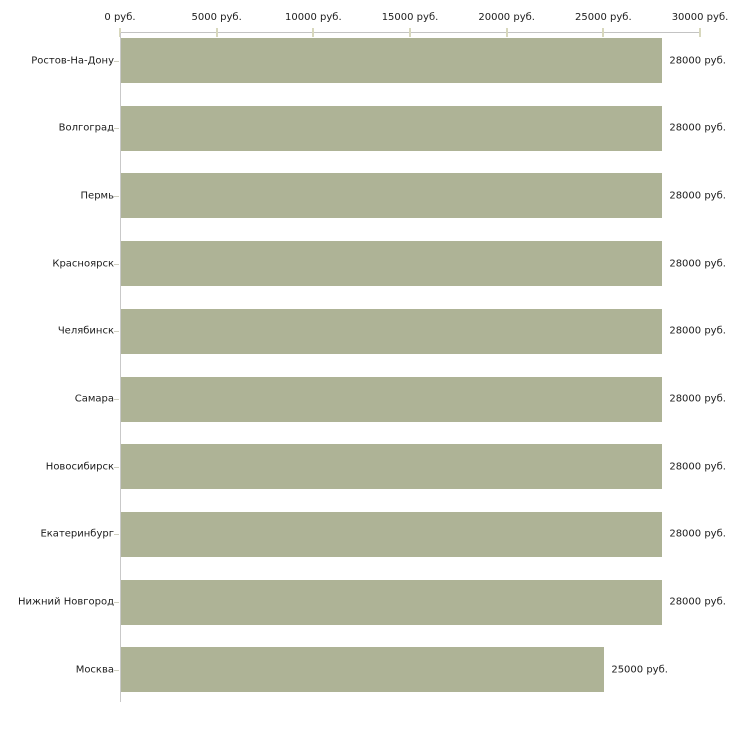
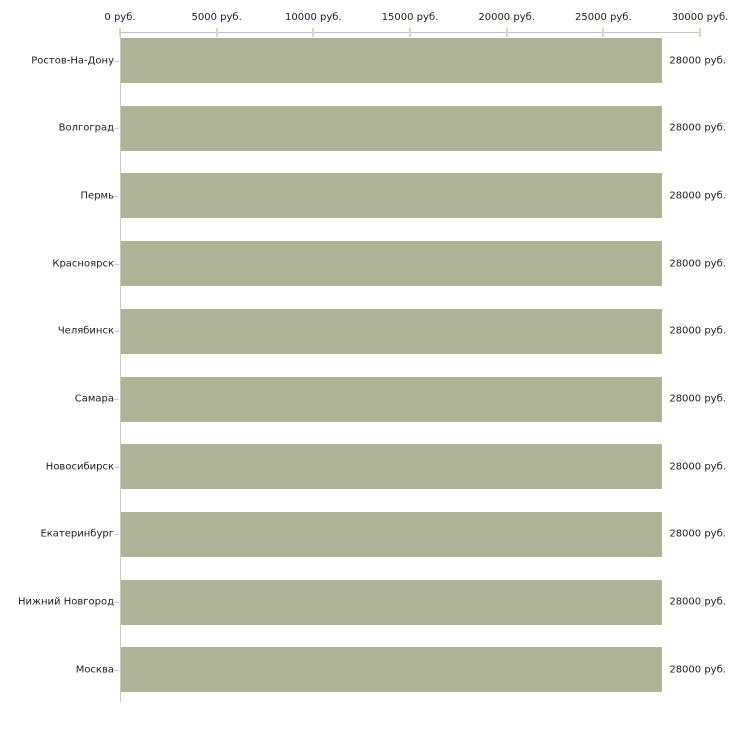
Москва: 25000 -> 28000
